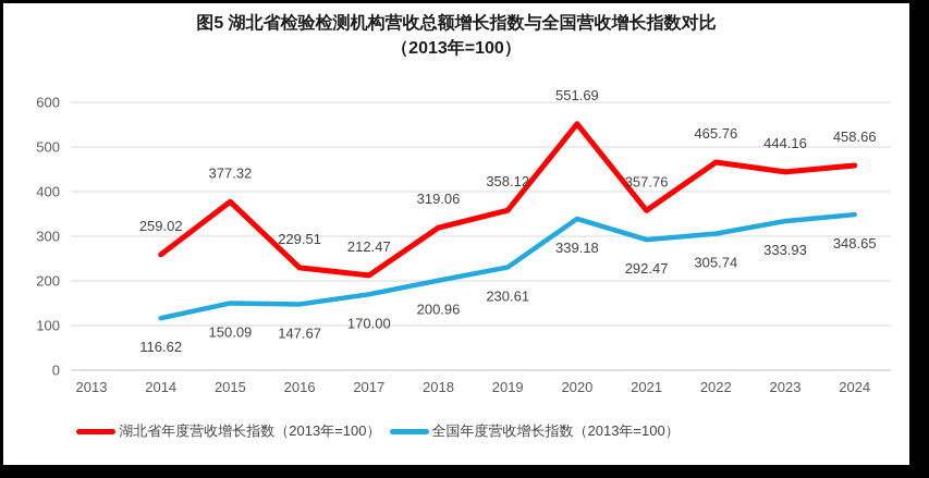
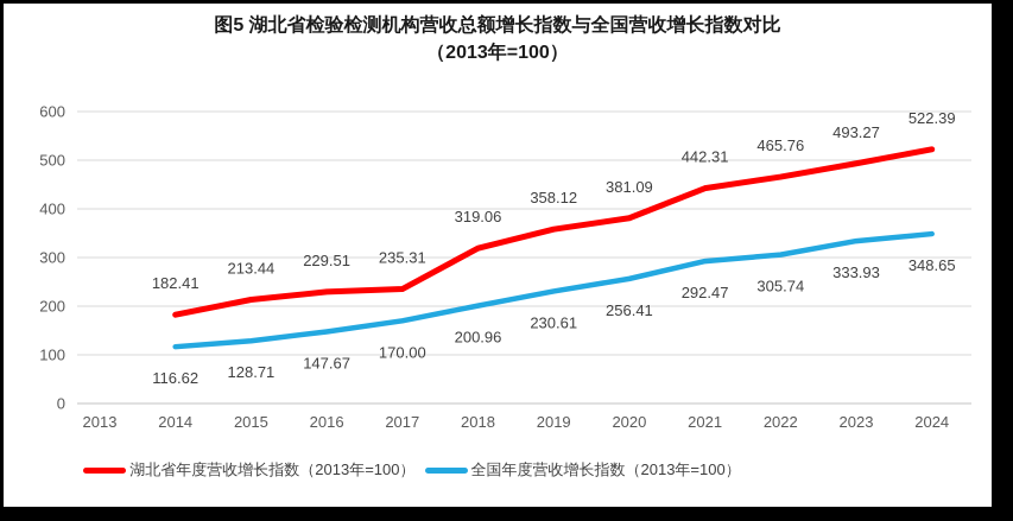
湖北省年度营收增长指数（2013年=100）/2014: 259.02 -> 182.41
湖北省年度营收增长指数（2013年=100）/2015: 377.32 -> 213.44
全国年度营收增长指数（2013年=100）/2015: 150.09 -> 128.71
湖北省年度营收增长指数（2013年=100）/2017: 212.47 -> 235.31
湖北省年度营收增长指数（2013年=100）/2020: 551.69 -> 381.09
全国年度营收增长指数（2013年=100）/2020: 339.18 -> 256.41
湖北省年度营收增长指数（2013年=100）/2021: 357.76 -> 442.31
湖北省年度营收增长指数（2013年=100）/2023: 444.16 -> 493.27
湖北省年度营收增长指数（2013年=100）/2024: 458.66 -> 522.39
